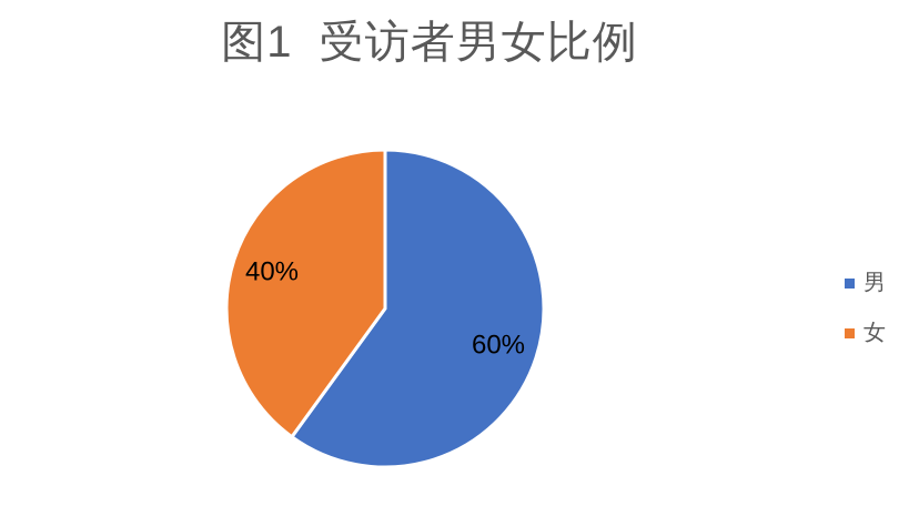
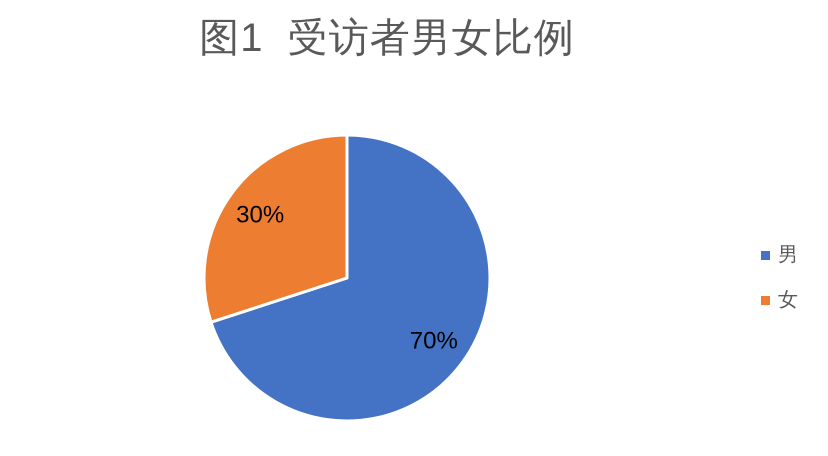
男: 60% -> 70%
女: 40% -> 30%
